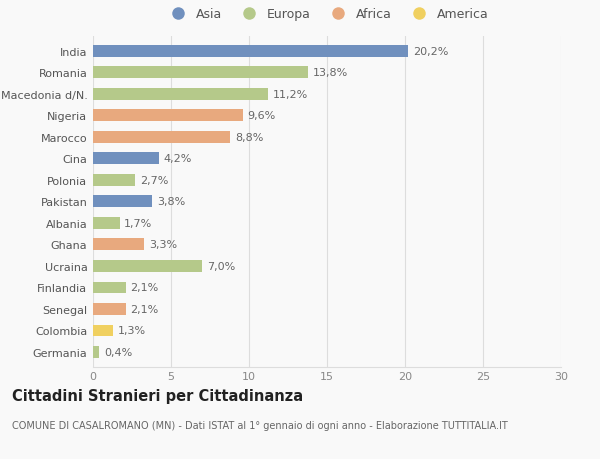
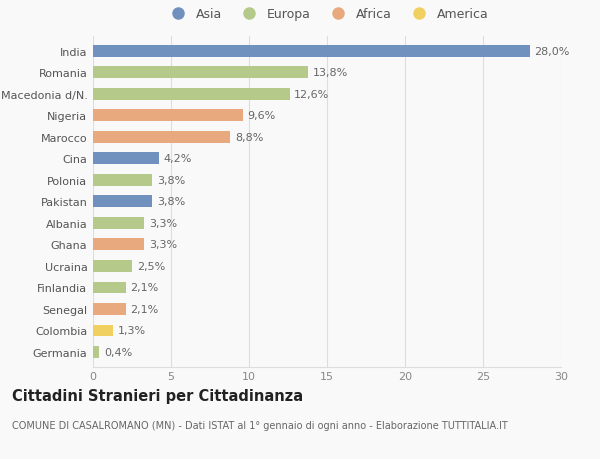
India: 20,2% -> 28,0%
Macedonia d/N.: 11,2% -> 12,6%
Polonia: 2,7% -> 3,8%
Albania: 1,7% -> 3,3%
Ucraina: 7,0% -> 2,5%
